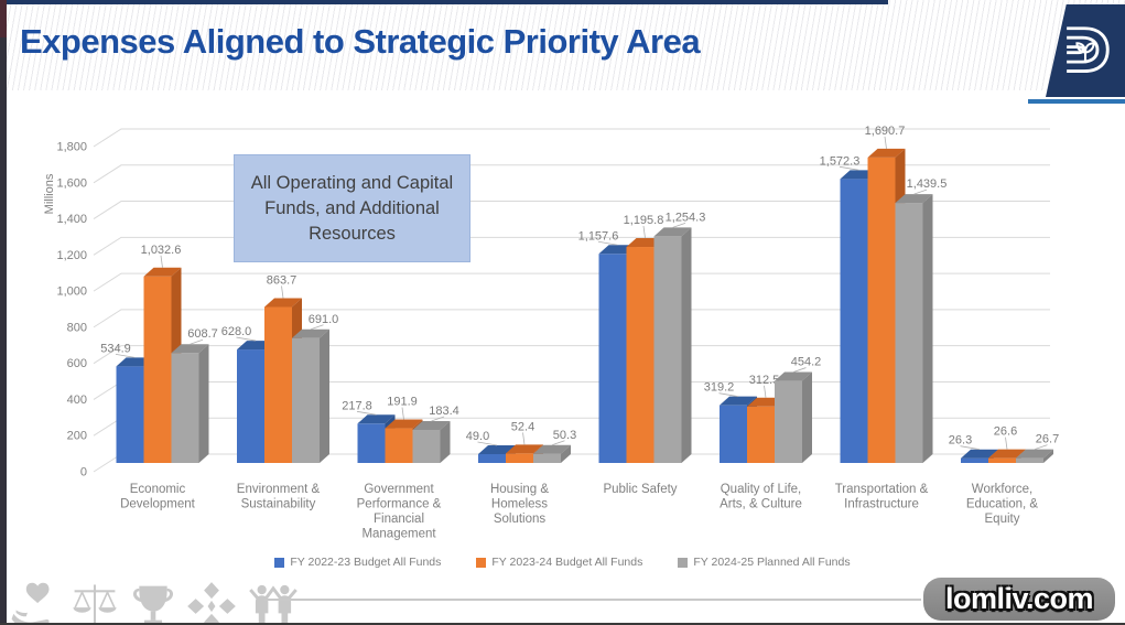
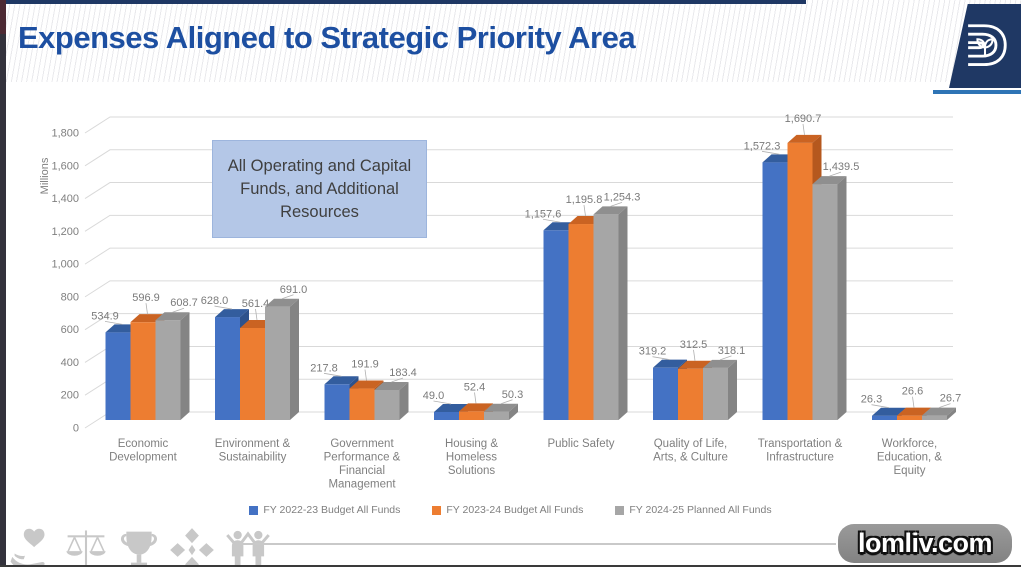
FY 2023-24 Budget All Funds/Economic Development: 1,032.6 -> 596.9
FY 2023-24 Budget All Funds/Environment & Sustainability: 863.7 -> 561.4
FY 2024-25 Planned All Funds/Quality of Life, Arts, & Culture: 454.2 -> 318.1
